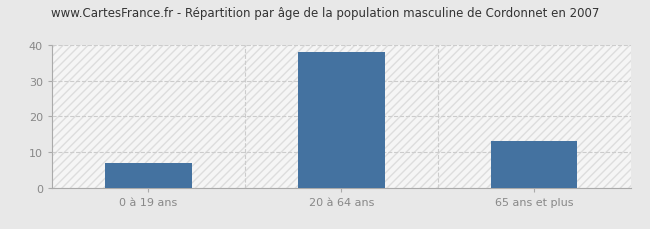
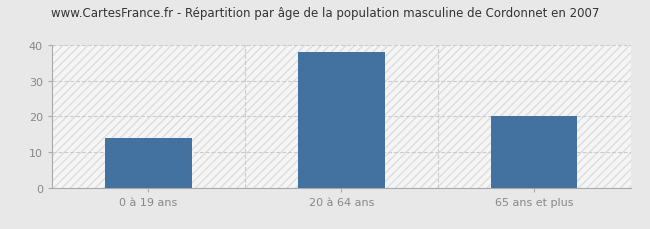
0 à 19 ans: 7 -> 14
65 ans et plus: 13 -> 20
